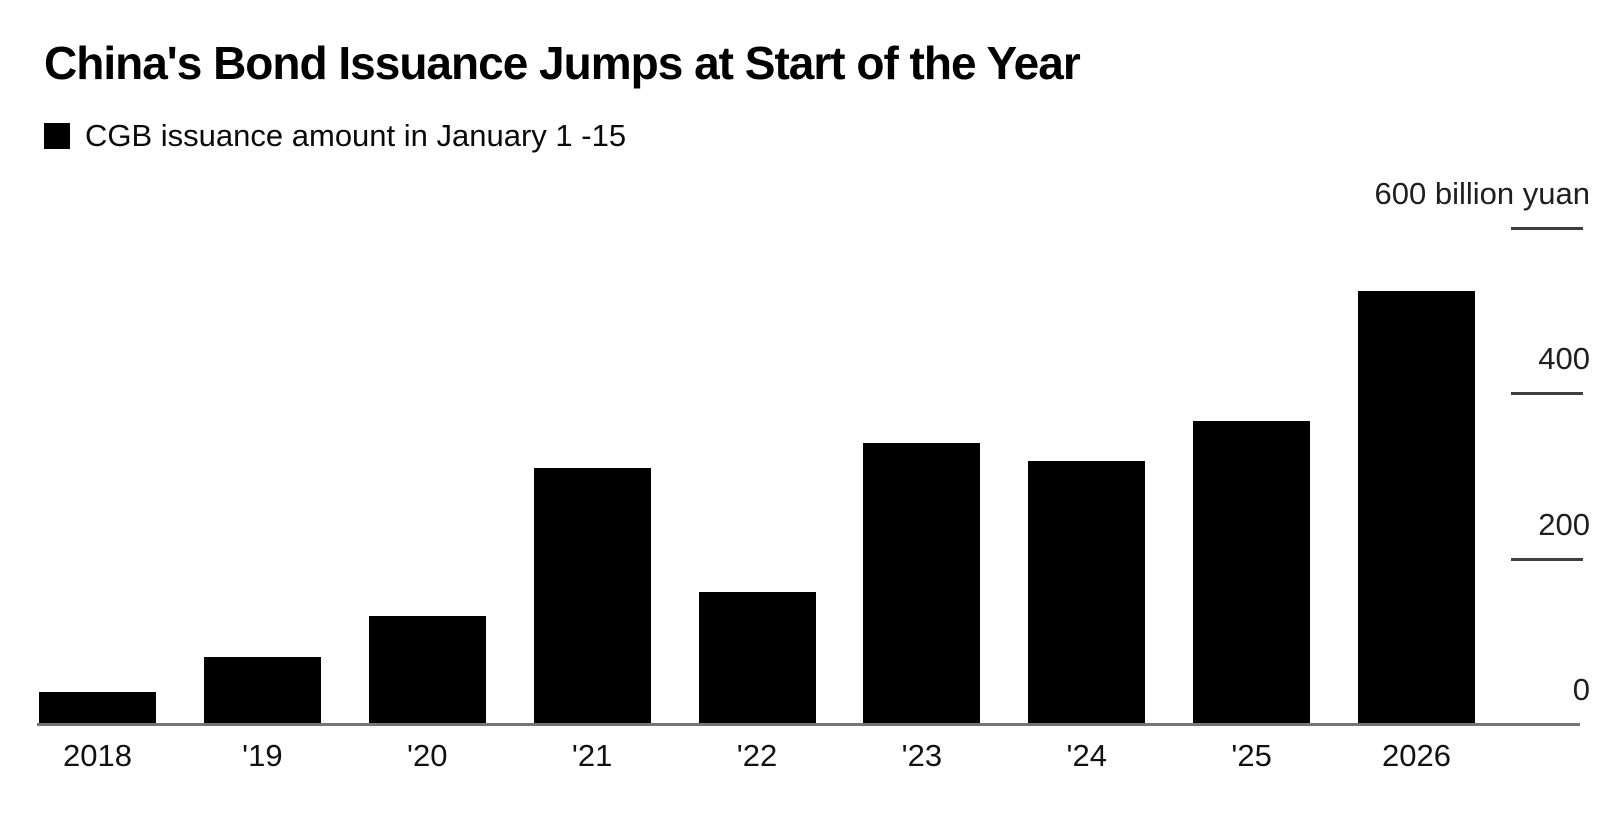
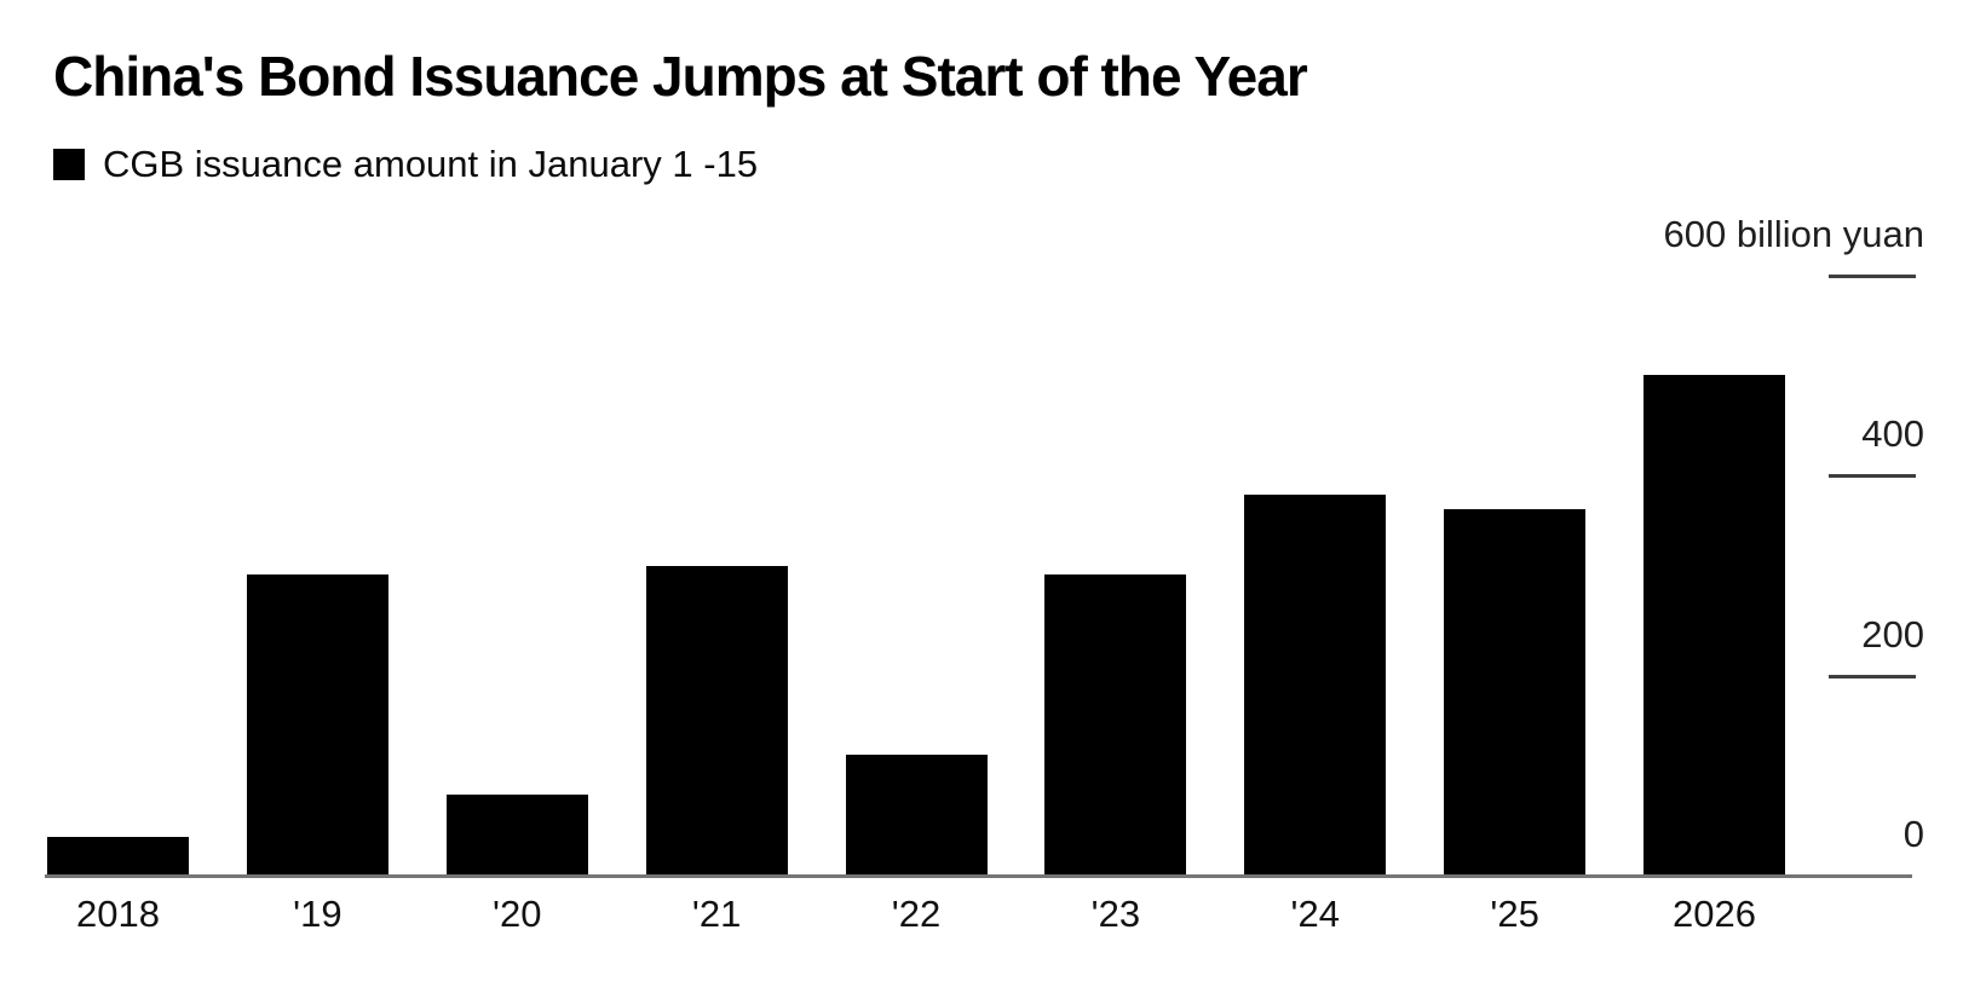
'19: 80 -> 300
'20: 130 -> 80
'22: 160 -> 120
'23: 340 -> 300
'24: 320 -> 380
2026: 520 -> 500
